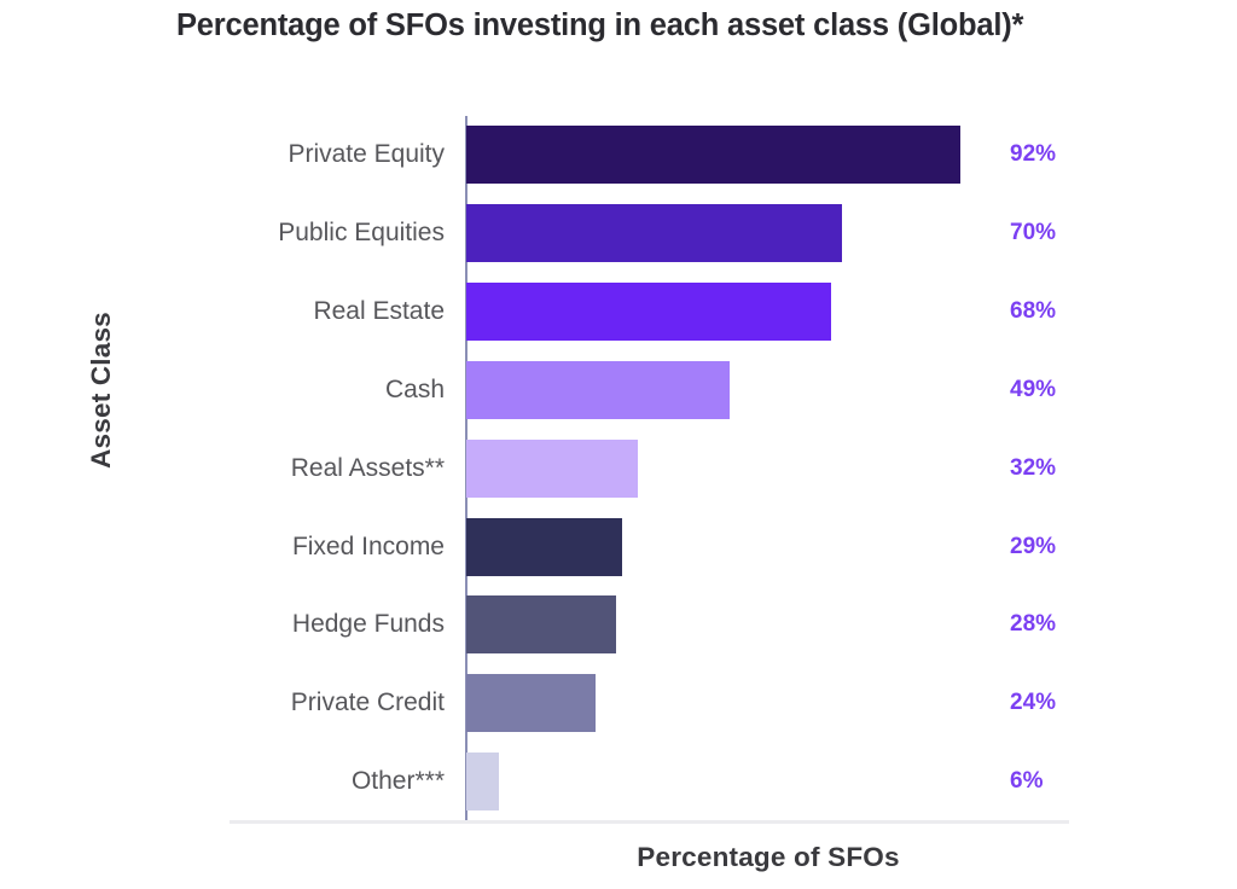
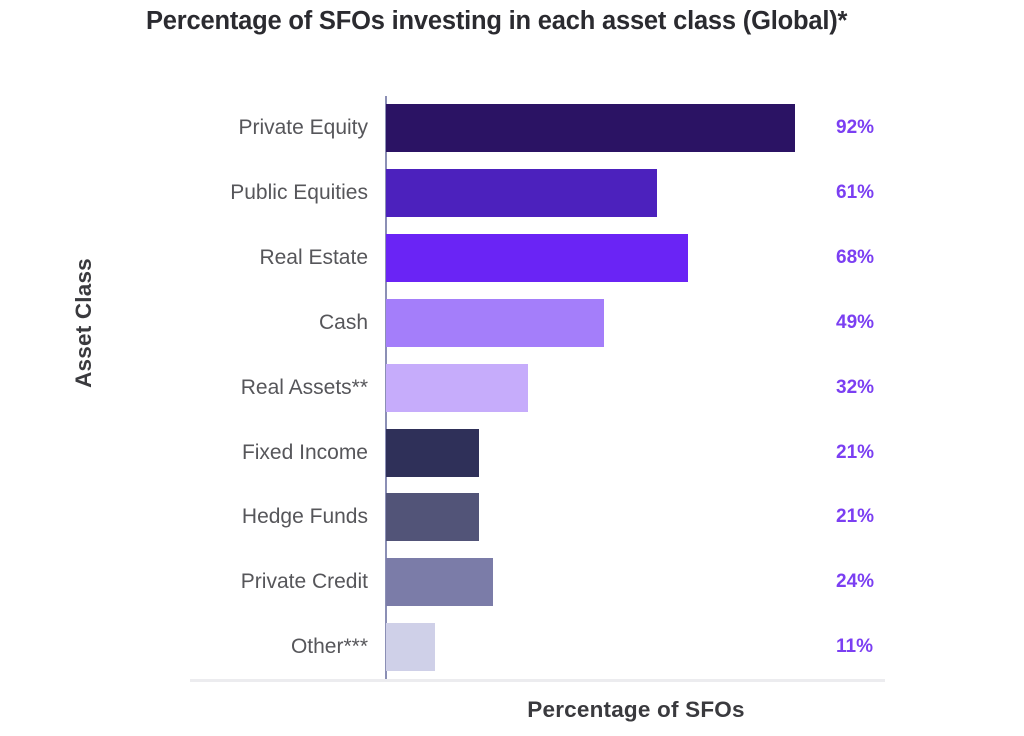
Public Equities: 70% -> 61%
Fixed Income: 29% -> 21%
Hedge Funds: 28% -> 21%
Other***: 6% -> 11%
